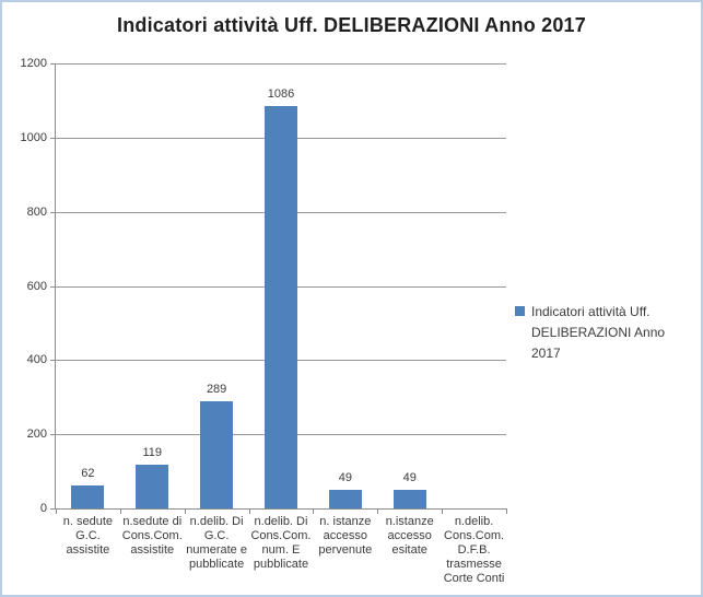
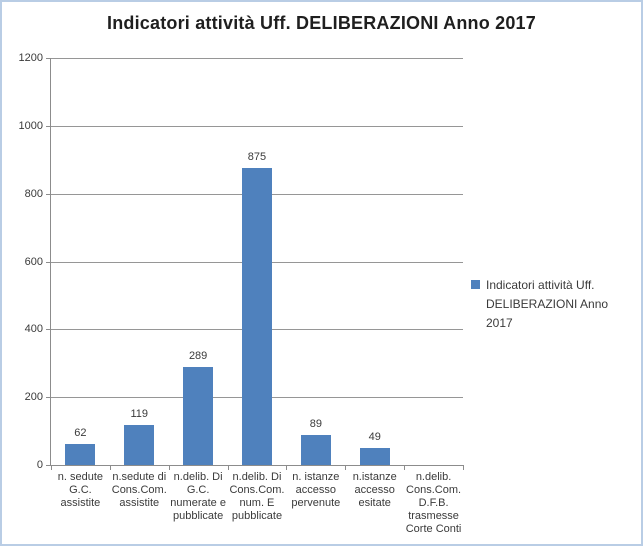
n.delib. Di Cons.Com. num. E pubblicate: 1086 -> 875
n. istanze accesso pervenute: 49 -> 89
